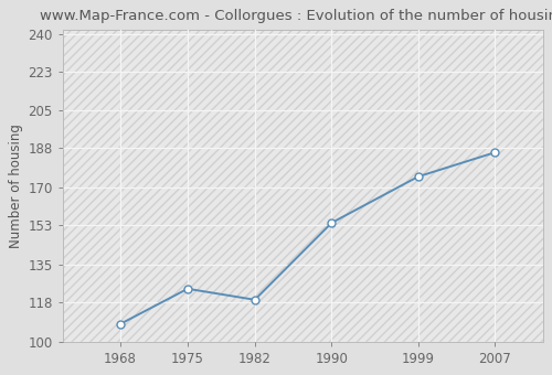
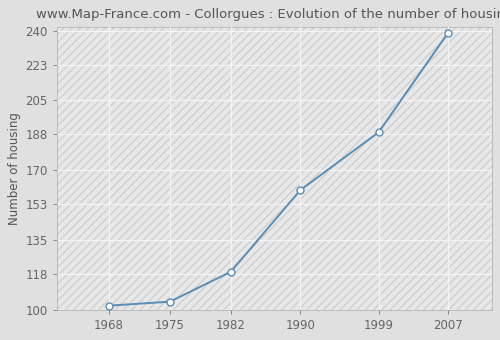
1968: 108 -> 102
1975: 124 -> 104
1990: 154 -> 160
1999: 175 -> 189
2007: 186 -> 239
